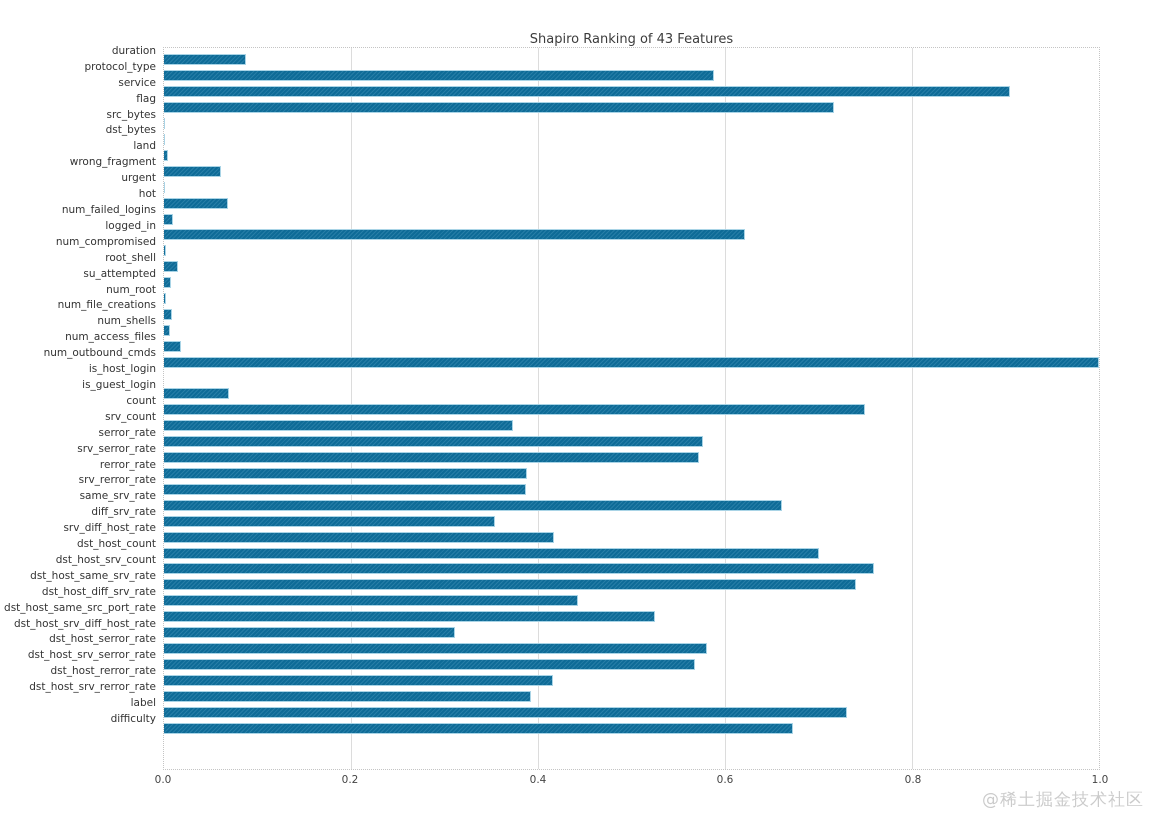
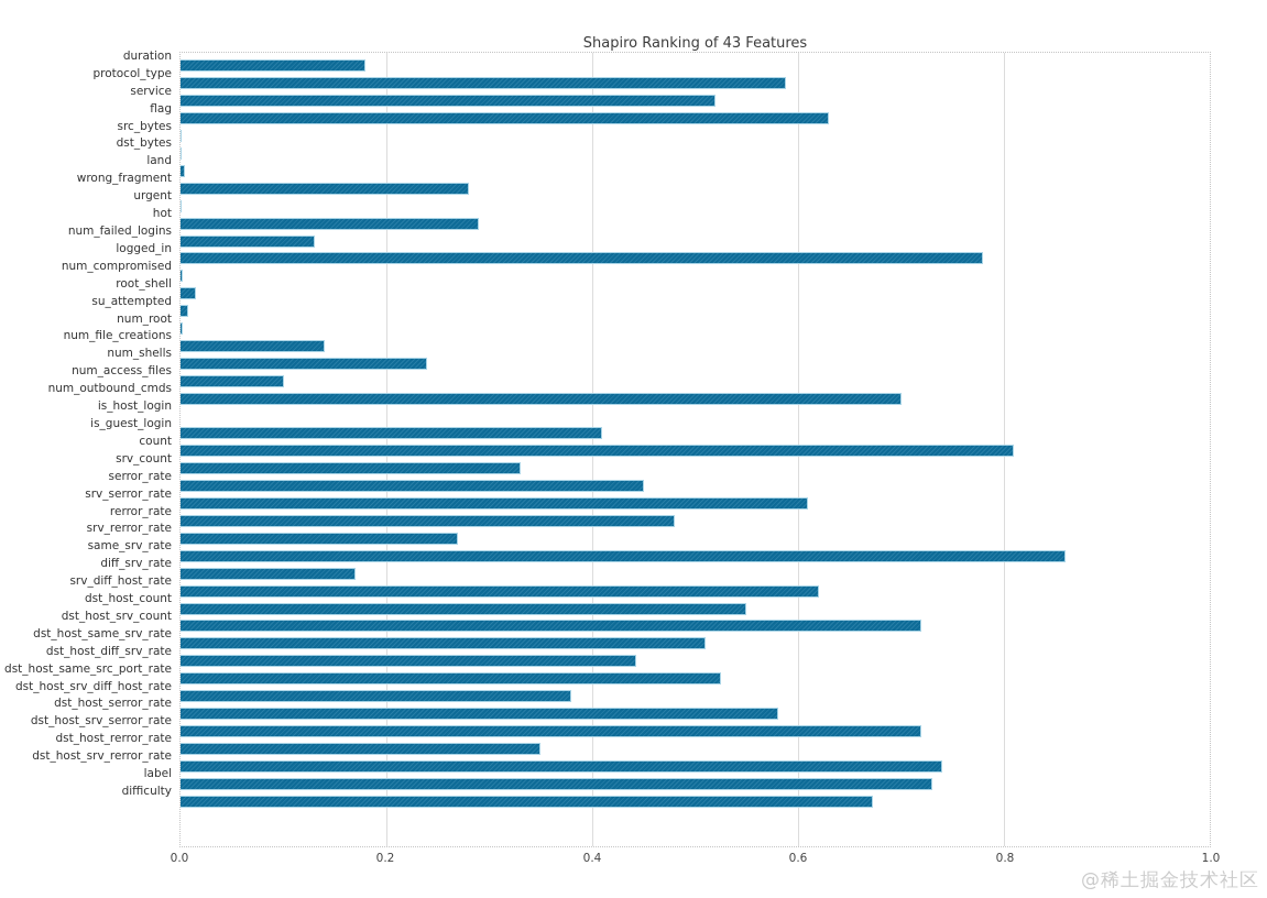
duration: 0.09 -> 0.18
service: 0.91 -> 0.52
flag: 0.72 -> 0.63
wrong_fragment: 0.06 -> 0.28
hot: 0.07 -> 0.29
num_failed_logins: 0.01 -> 0.13
logged_in: 0.62 -> 0.78
num_file_creations: 0.01 -> 0.14
num_shells: 0.01 -> 0.24
num_access_files: 0.02 -> 0.10
num_outbound_cmds: 1.00 -> 0.70
is_guest_login: 0.07 -> 0.41
count: 0.75 -> 0.81
srv_count: 0.37 -> 0.33
serror_rate: 0.58 -> 0.45
srv_serror_rate: 0.57 -> 0.61
rerror_rate: 0.39 -> 0.48
srv_rerror_rate: 0.39 -> 0.27
same_srv_rate: 0.66 -> 0.86
diff_srv_rate: 0.35 -> 0.17
srv_diff_host_rate: 0.42 -> 0.62
dst_host_count: 0.70 -> 0.55
dst_host_srv_count: 0.76 -> 0.72
dst_host_same_srv_rate: 0.74 -> 0.51
dst_host_srv_diff_host_rate: 0.31 -> 0.38
dst_host_srv_serror_rate: 0.57 -> 0.72
dst_host_rerror_rate: 0.42 -> 0.35
dst_host_srv_rerror_rate: 0.39 -> 0.74
